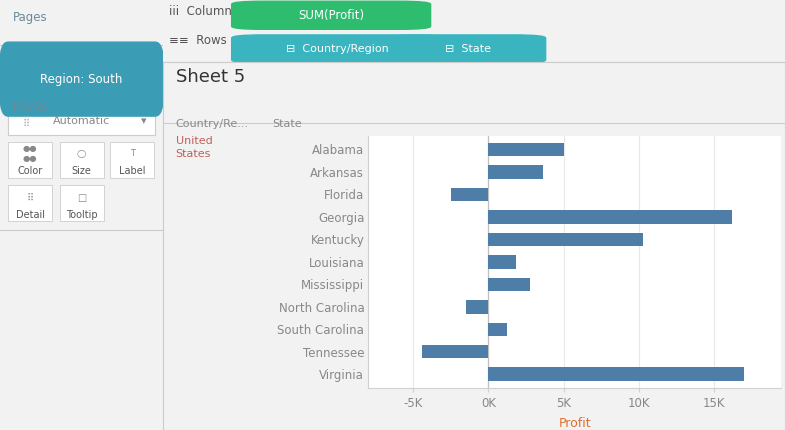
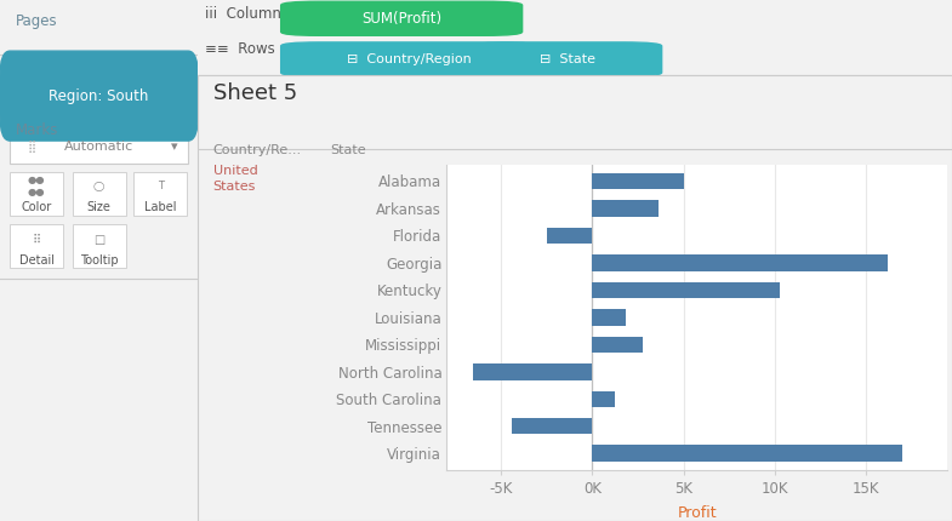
North Carolina: -1.5K -> -6.6K
